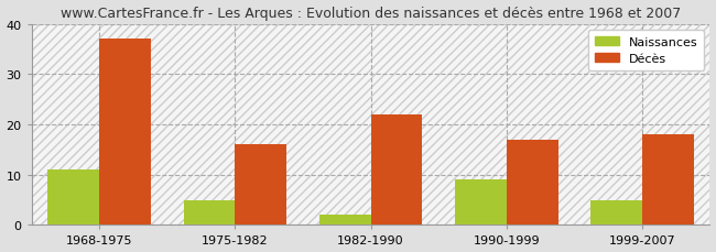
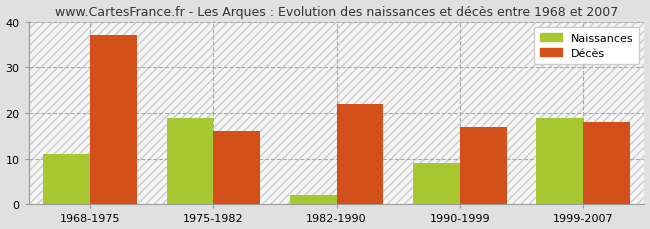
Naissances/1975-1982: 5 -> 19
Naissances/1999-2007: 5 -> 19
